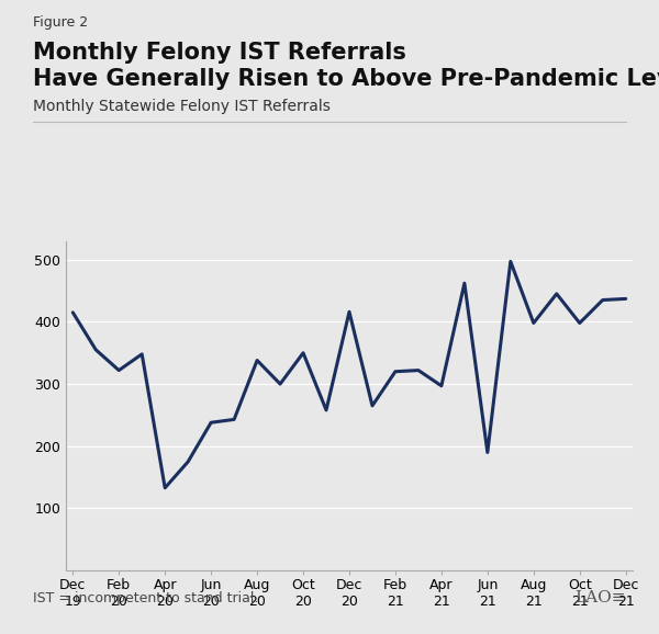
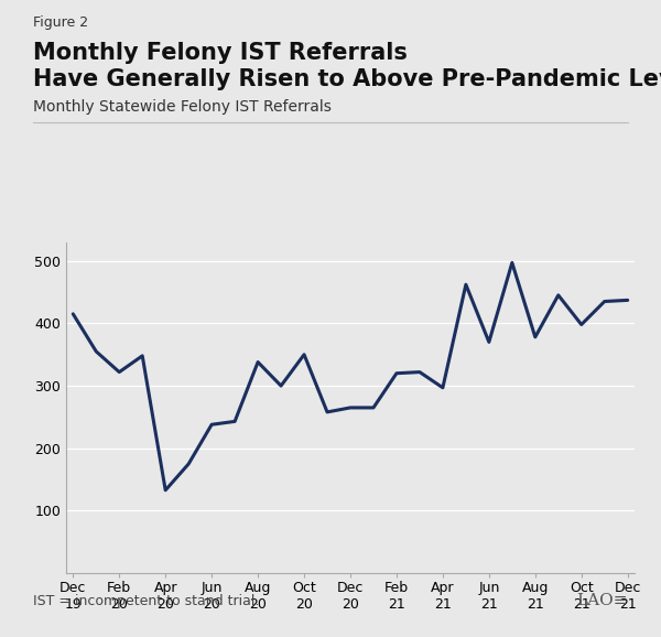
Dec 20: 416 -> 265
Jun 21: 190 -> 370
Aug 21: 398 -> 378
